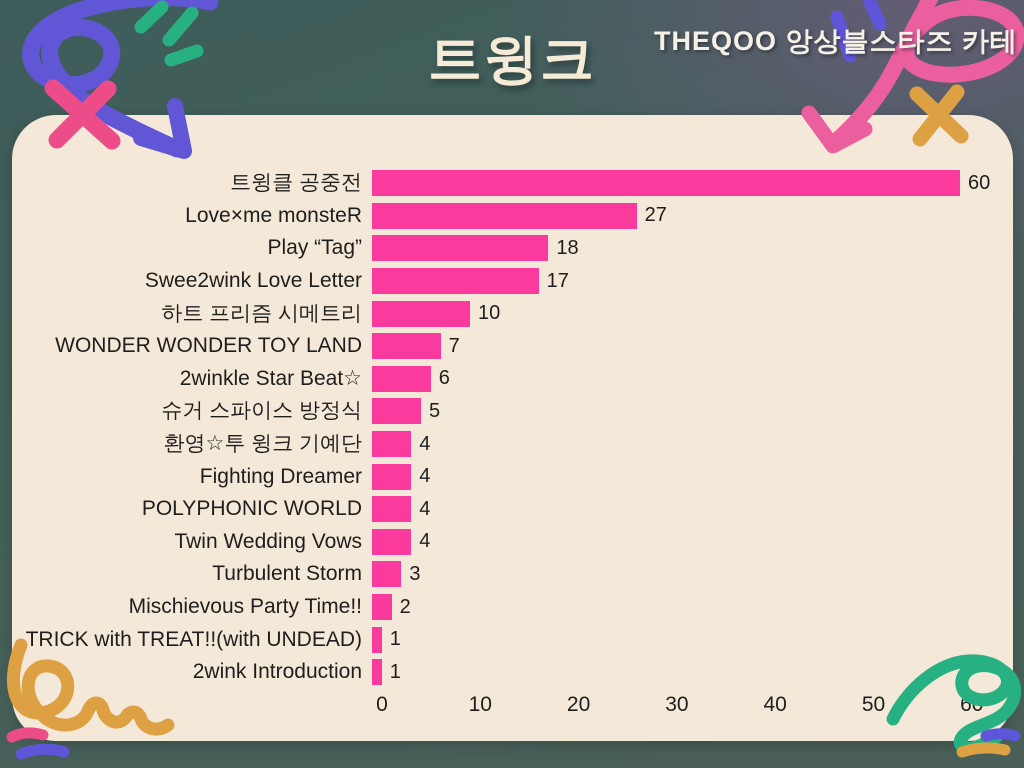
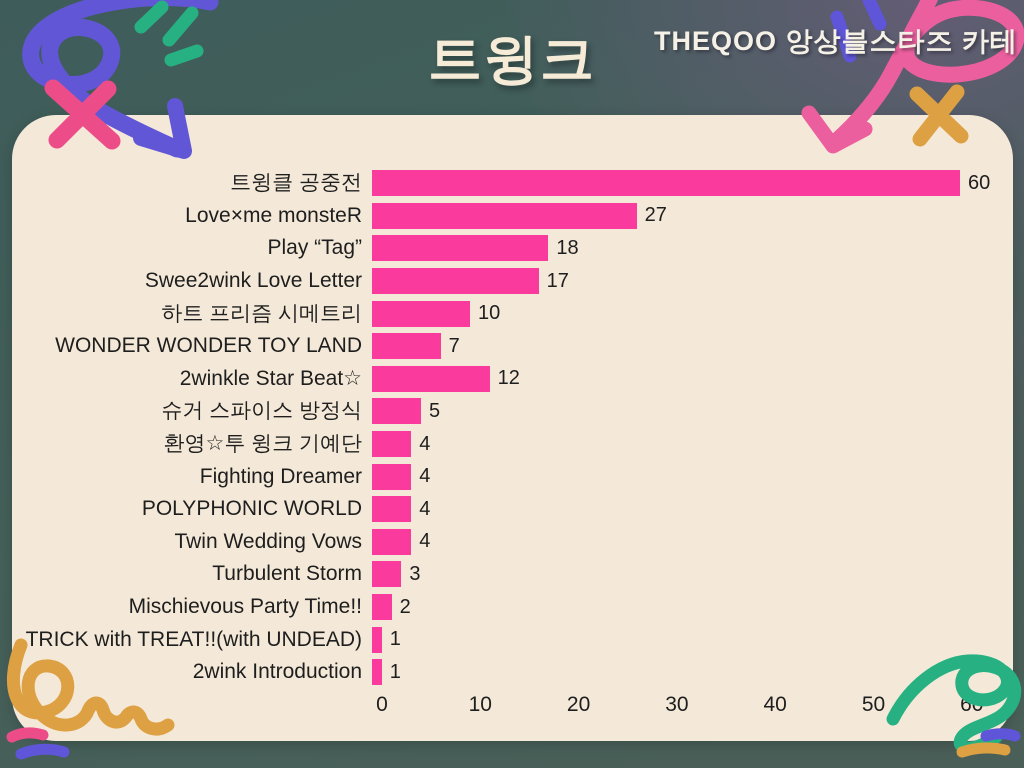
2winkle Star Beat☆: 6 -> 12
